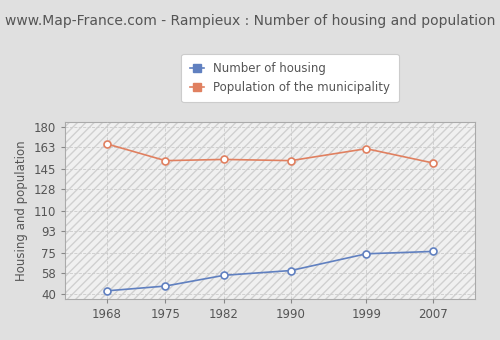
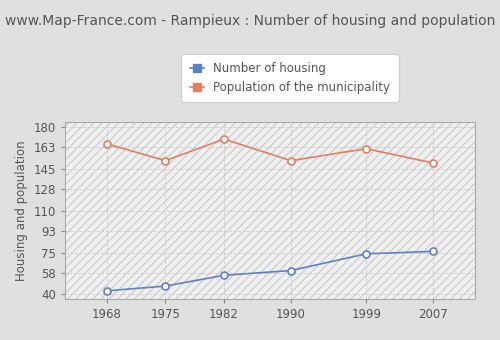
Population of the municipality/1982: 153 -> 170
